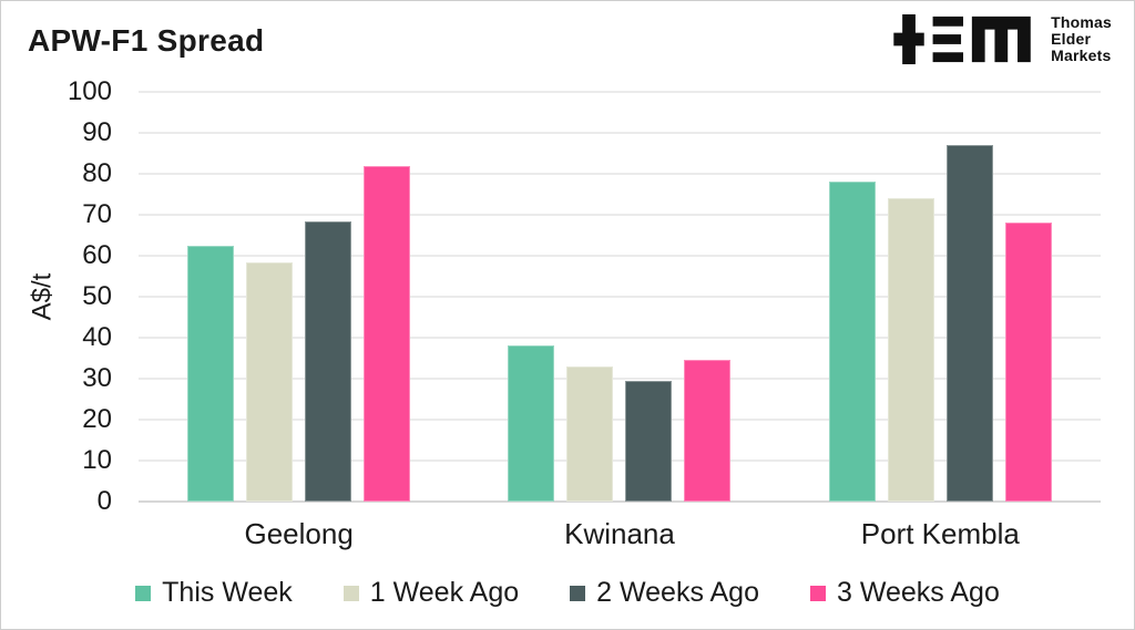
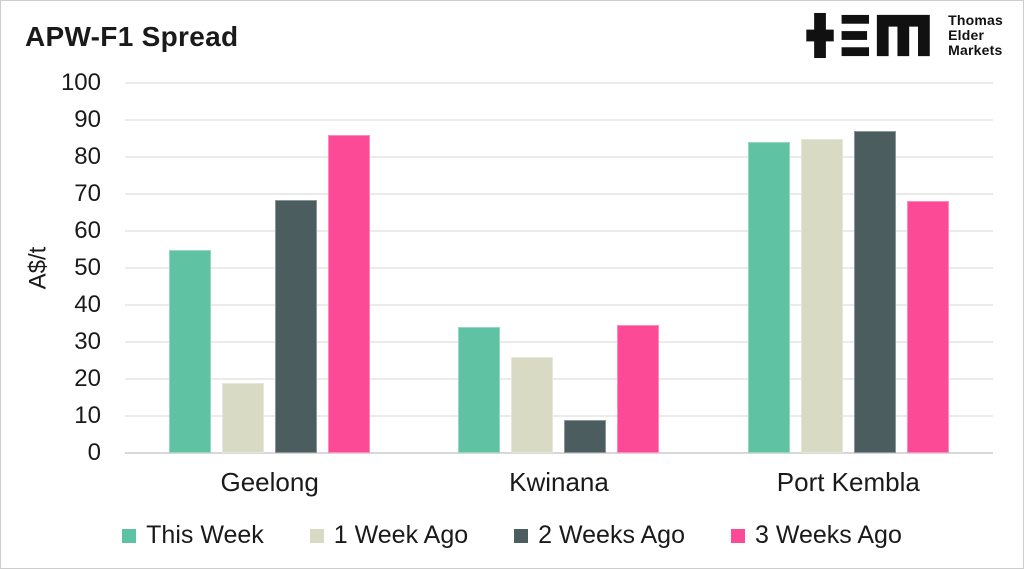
This Week/Geelong: 62 -> 55
1 Week Ago/Geelong: 58 -> 19
3 Weeks Ago/Geelong: 82 -> 86
This Week/Kwinana: 38 -> 34
1 Week Ago/Kwinana: 33 -> 26
2 Weeks Ago/Kwinana: 30 -> 9
This Week/Port Kembla: 78 -> 84
1 Week Ago/Port Kembla: 74 -> 85
